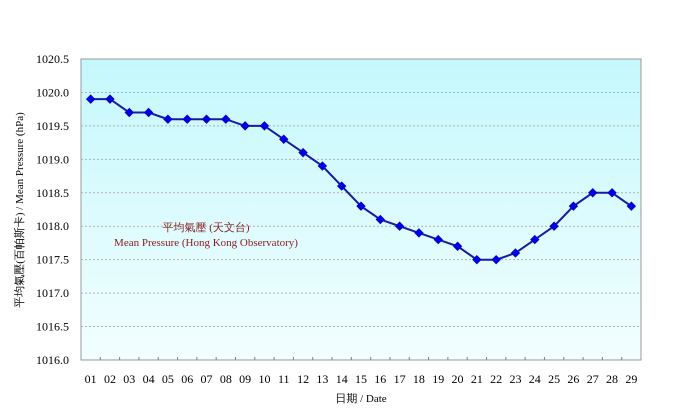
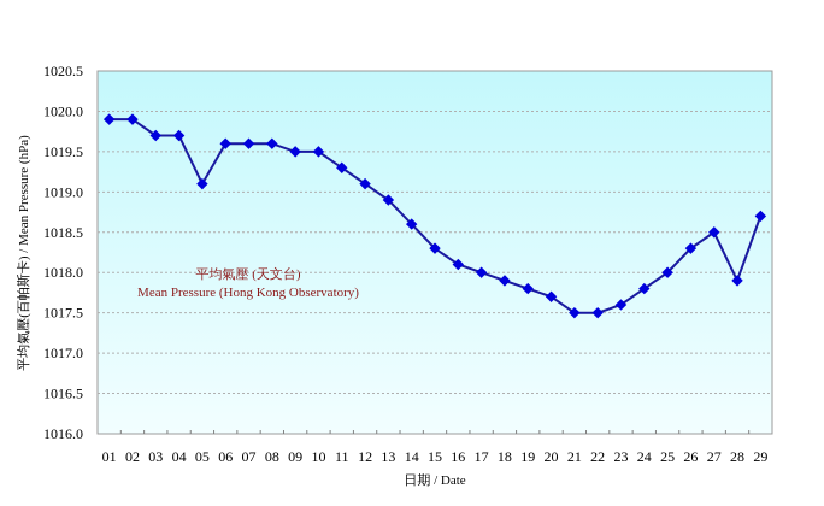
05: 1019.6 -> 1019.1
28: 1018.5 -> 1017.9
29: 1018.3 -> 1018.7
